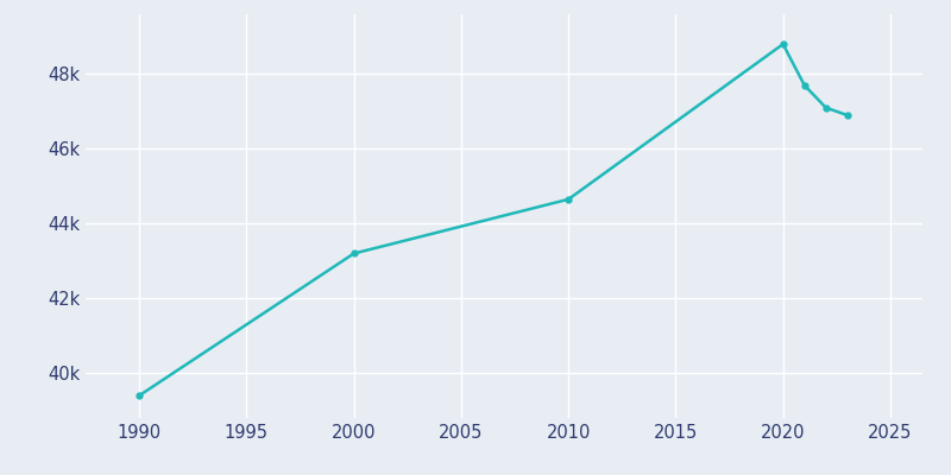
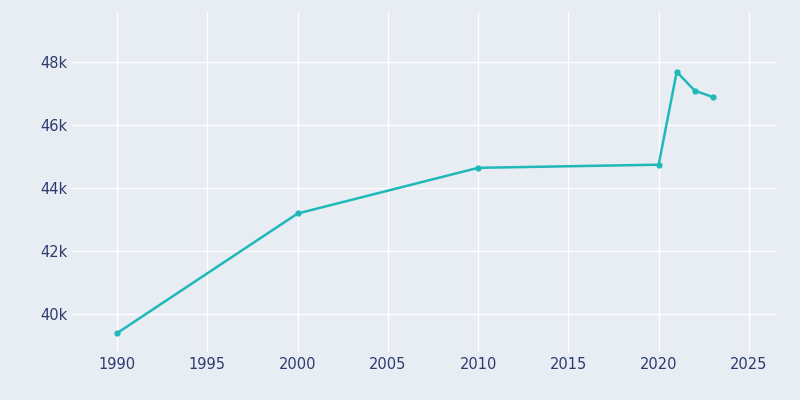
2020: 48.80k -> 44.75k
